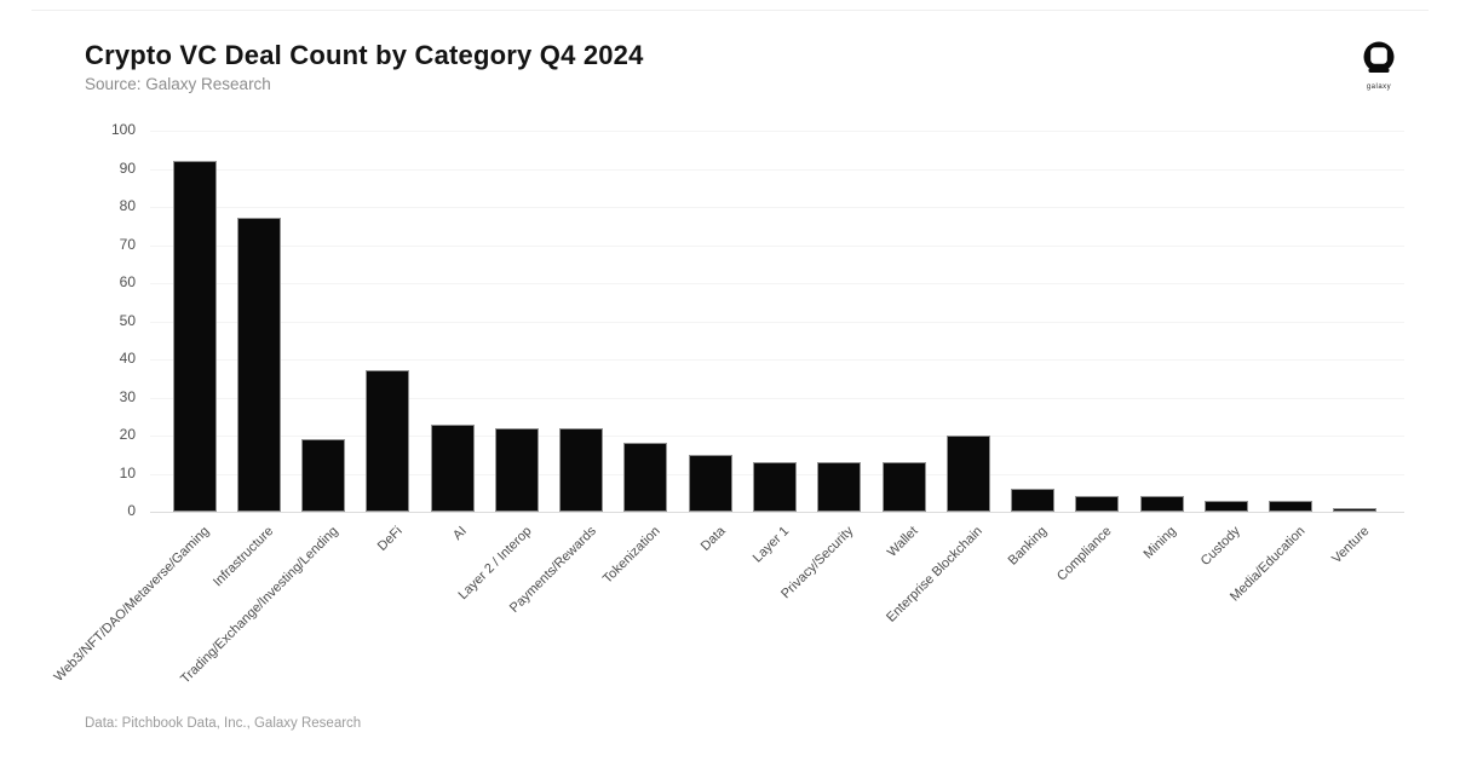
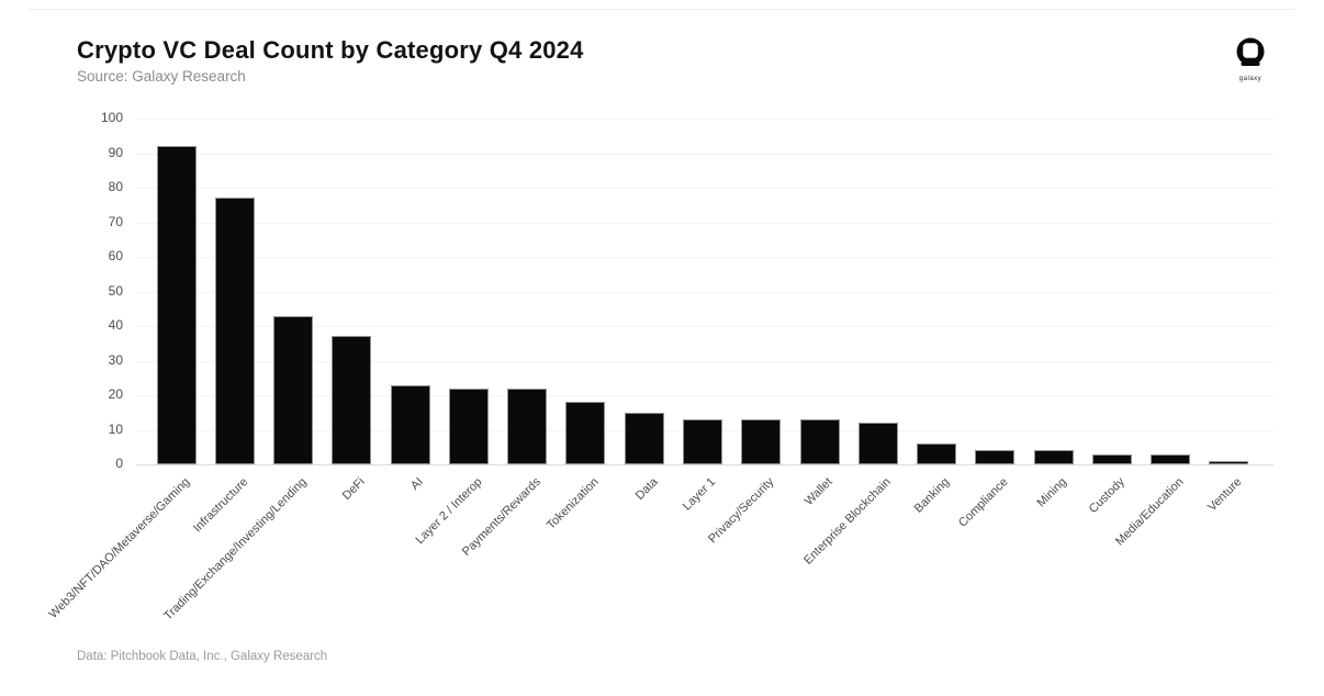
Trading/Exchange/Investing/Lending: 19 -> 43
Enterprise Blockchain: 20 -> 12
